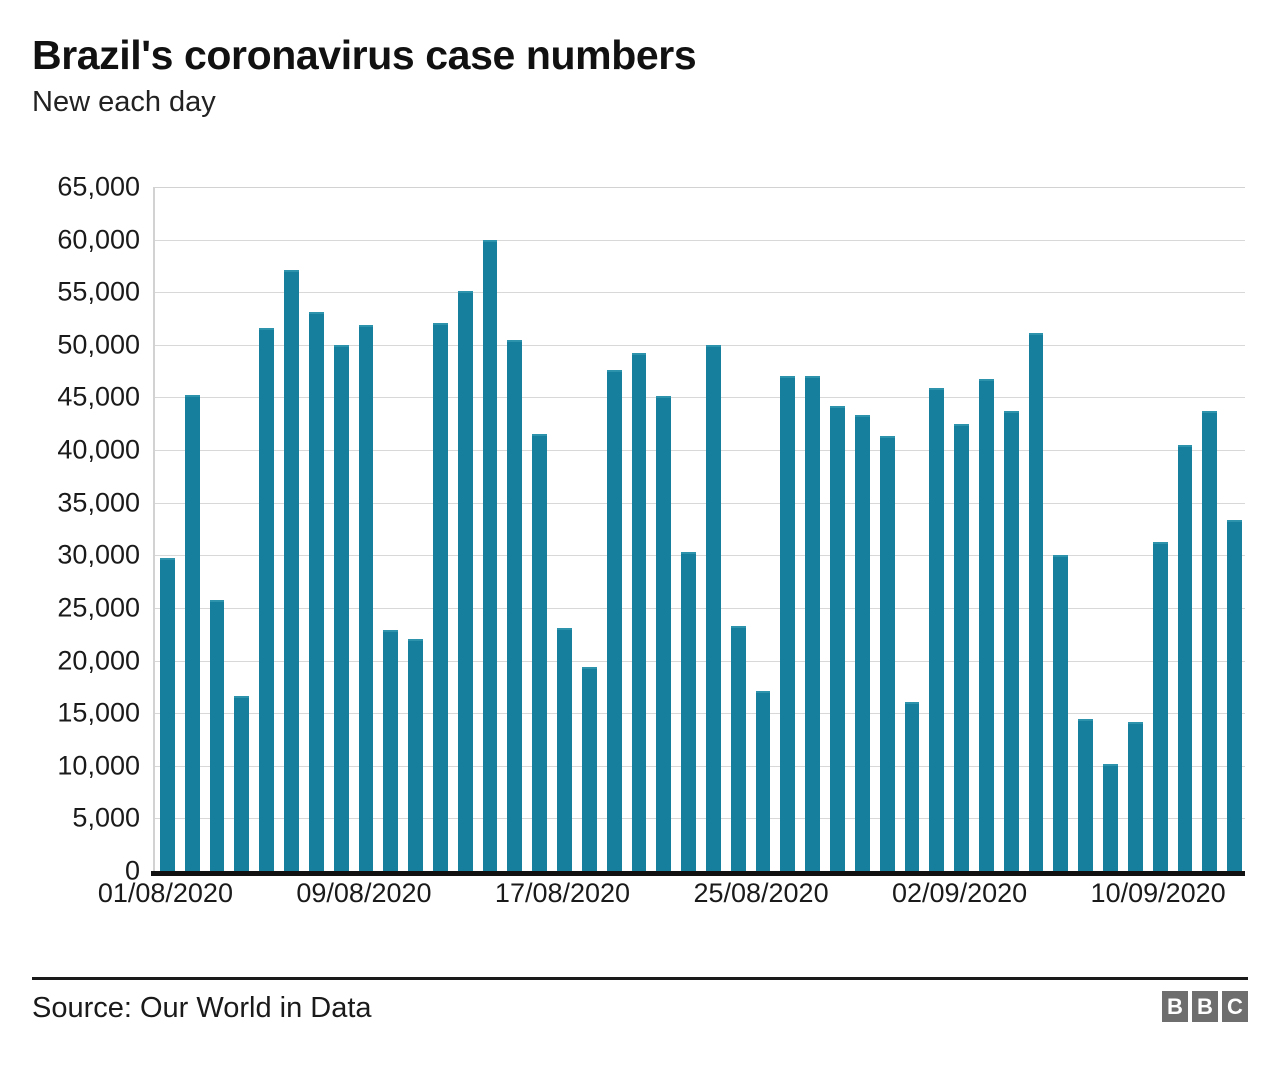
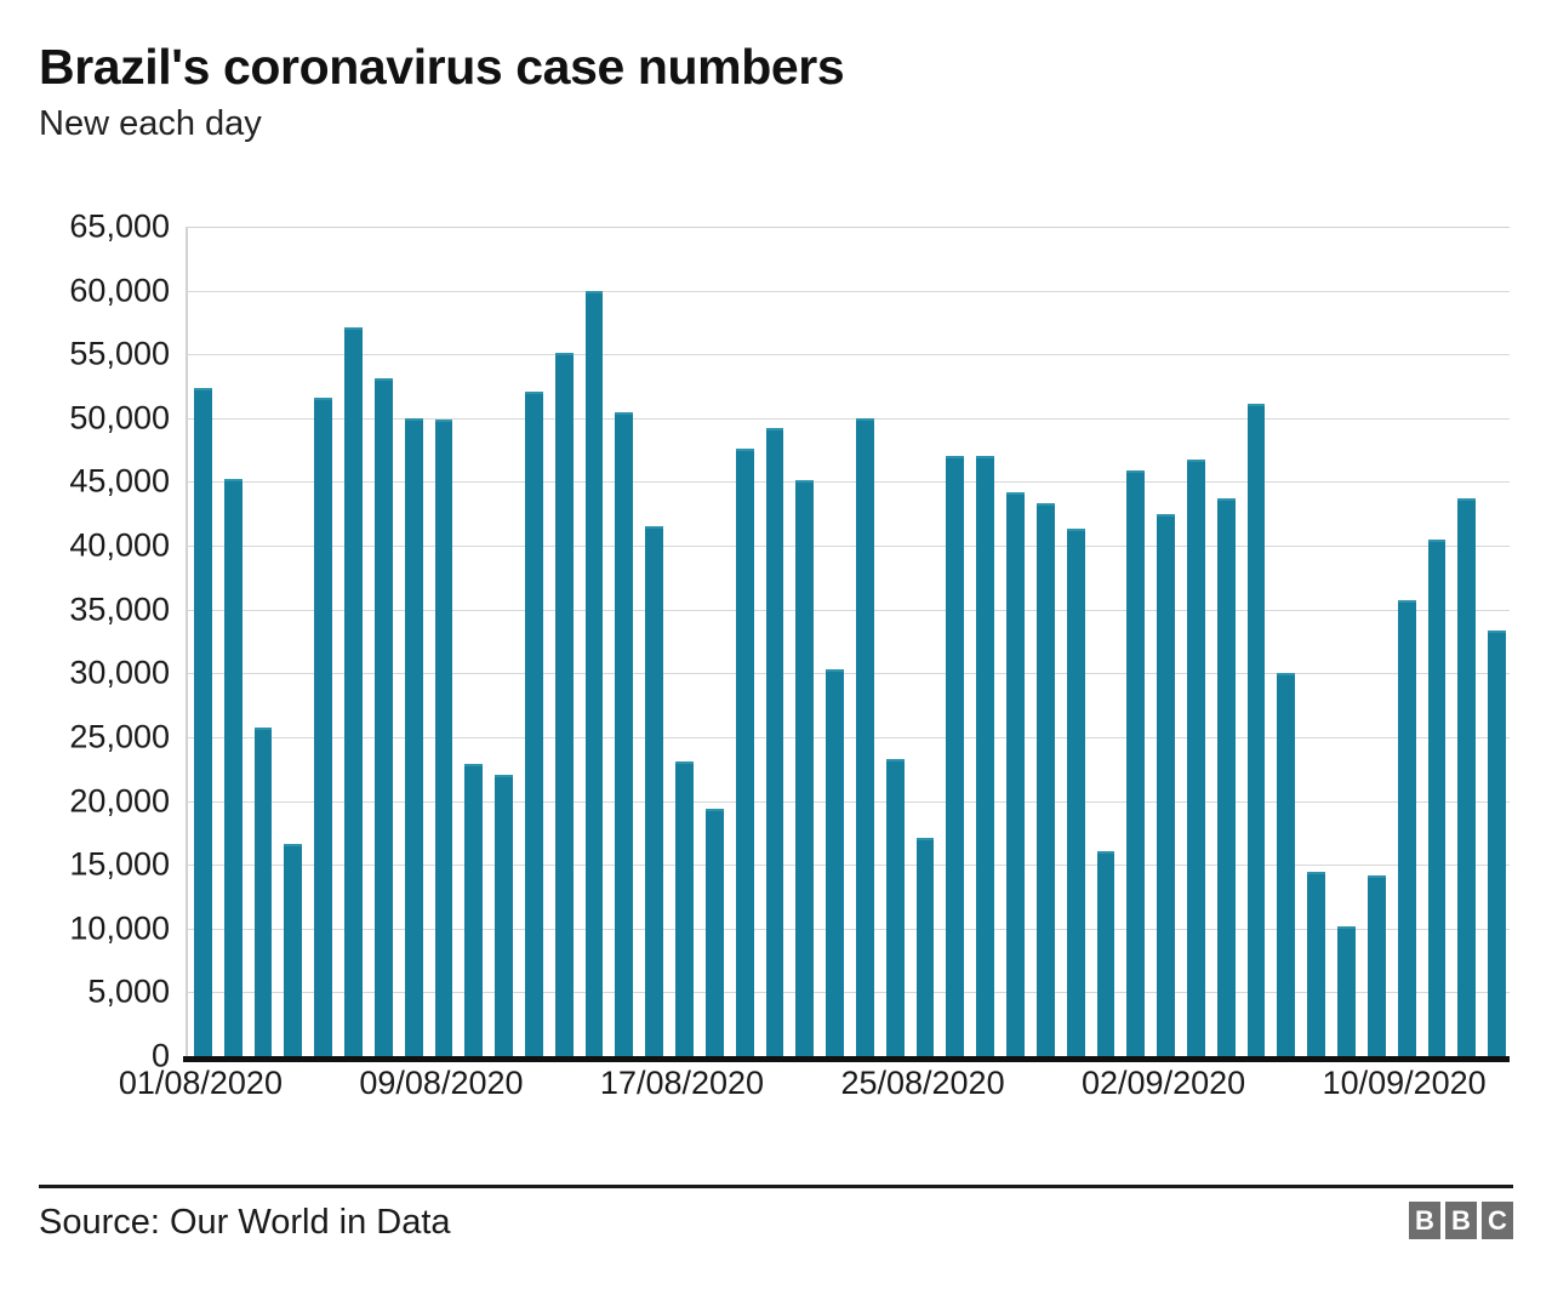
01/08/2020: 29700 -> 52400
09/08/2020: 51900 -> 49900
10/09/2020: 31300 -> 35700
